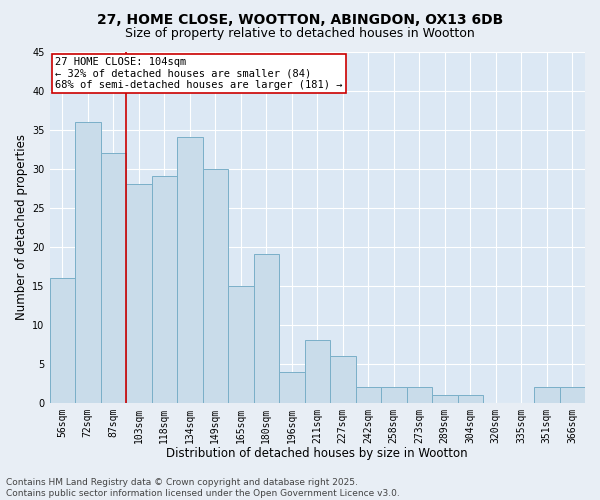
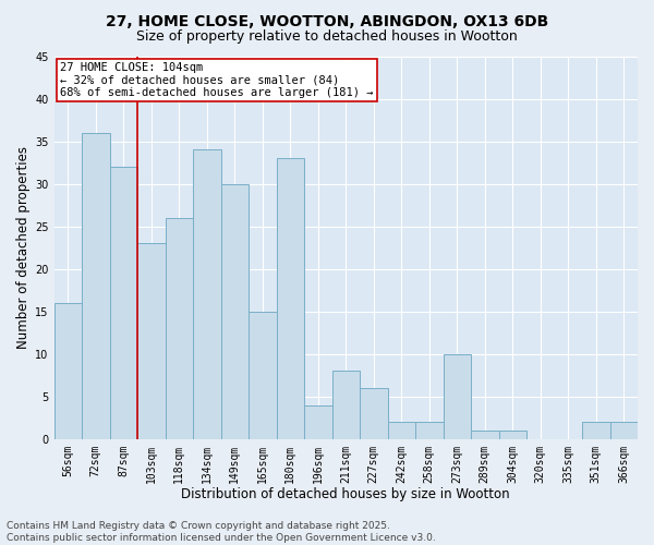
103sqm: 28 -> 23
118sqm: 29 -> 26
180sqm: 19 -> 33
273sqm: 2 -> 10
